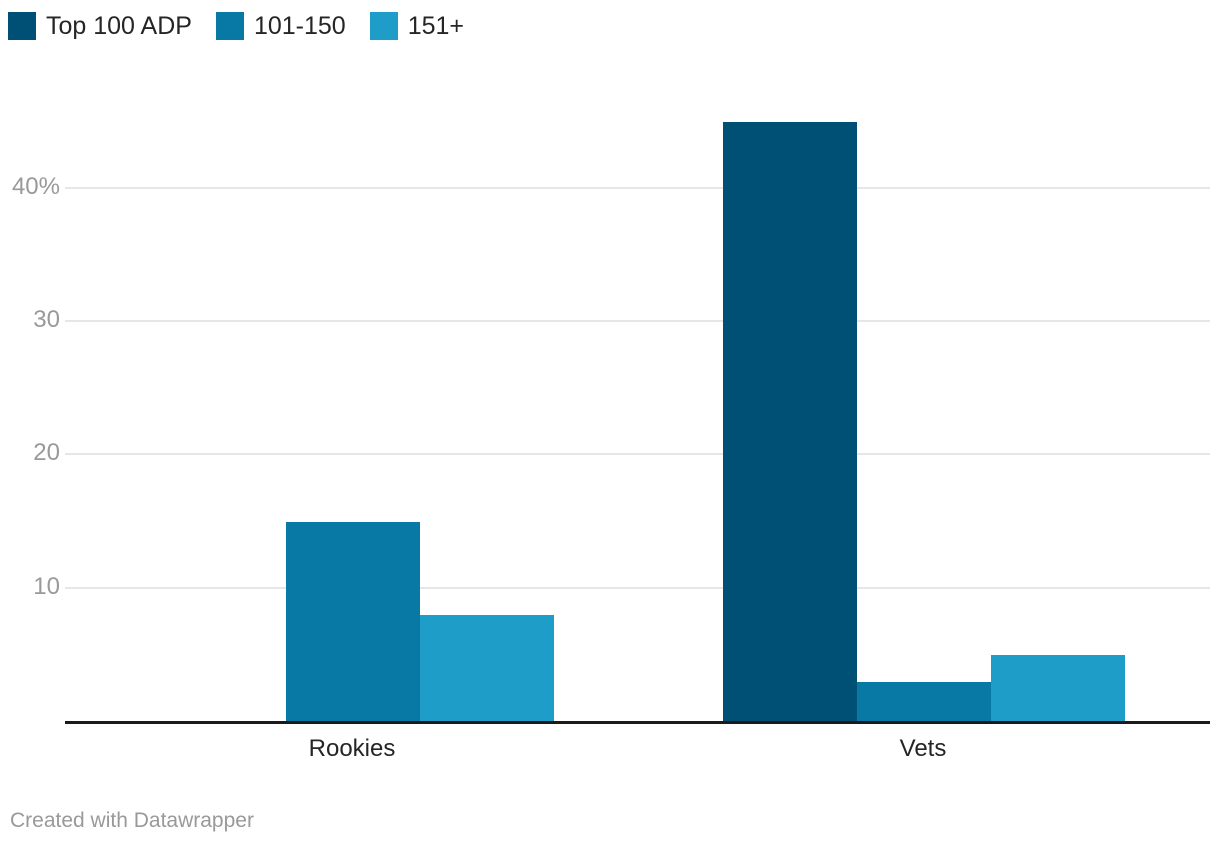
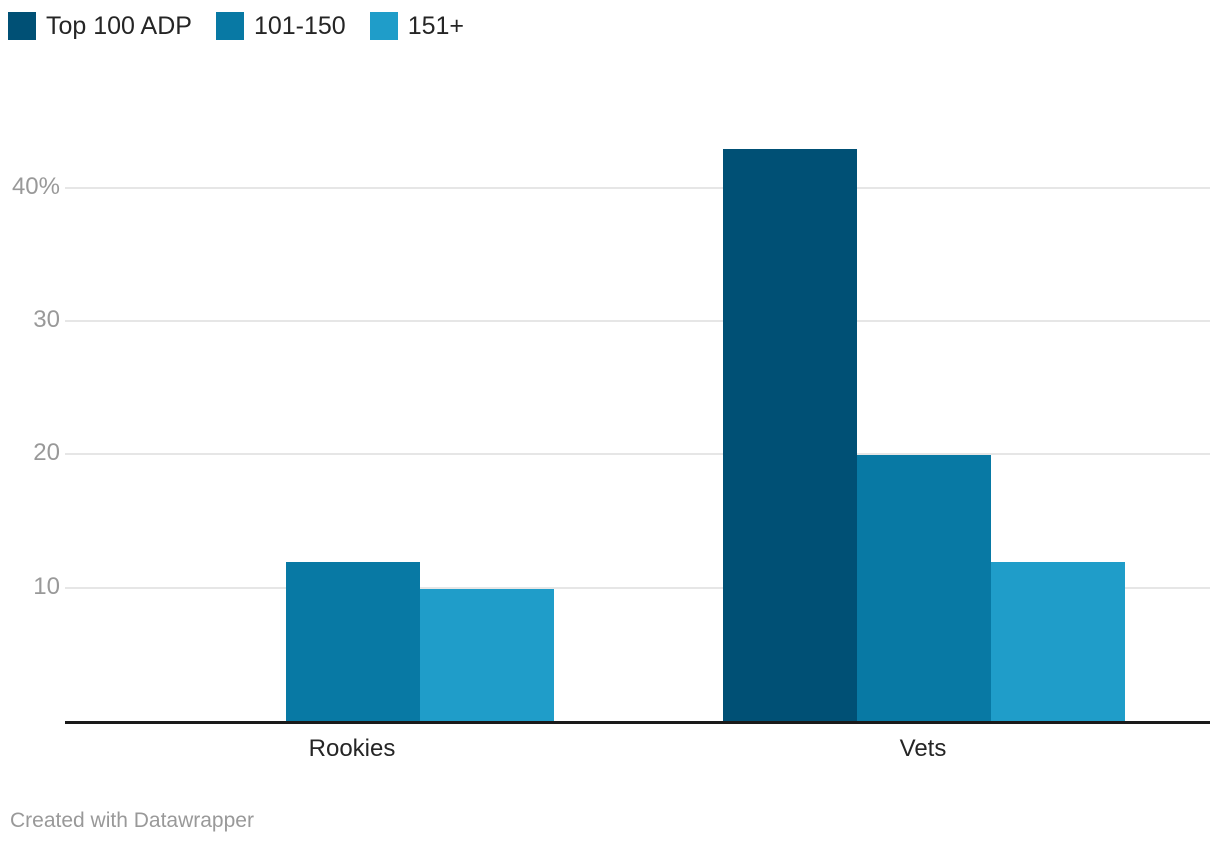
101-150/Rookies: 15% -> 12%
151+/Rookies: 8% -> 10%
Top 100 ADP/Vets: 45% -> 43%
101-150/Vets: 3% -> 20%
151+/Vets: 5% -> 12%
